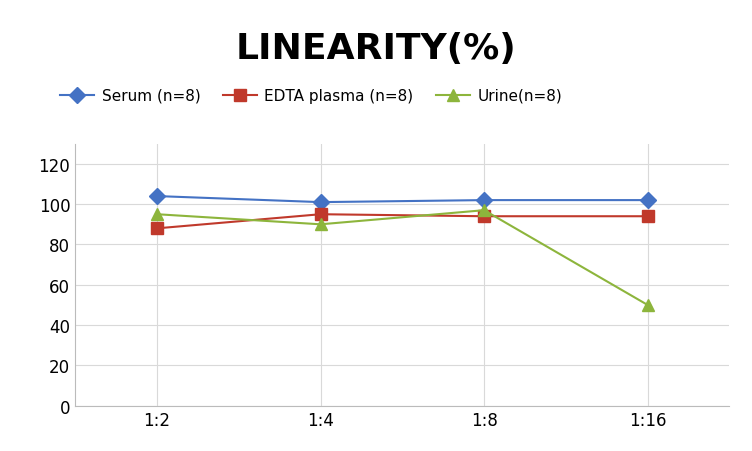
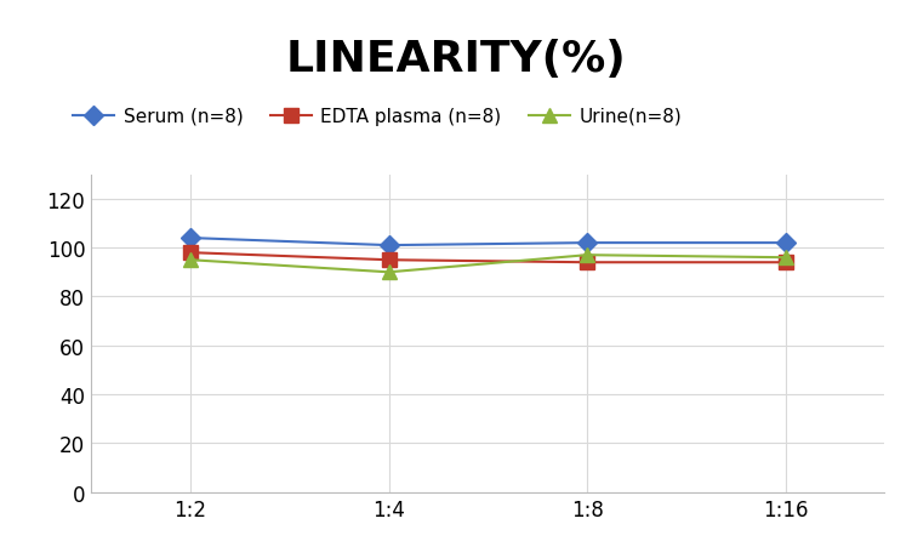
EDTA plasma (n=8)/1:2: 88 -> 98
Urine(n=8)/1:16: 50 -> 96
